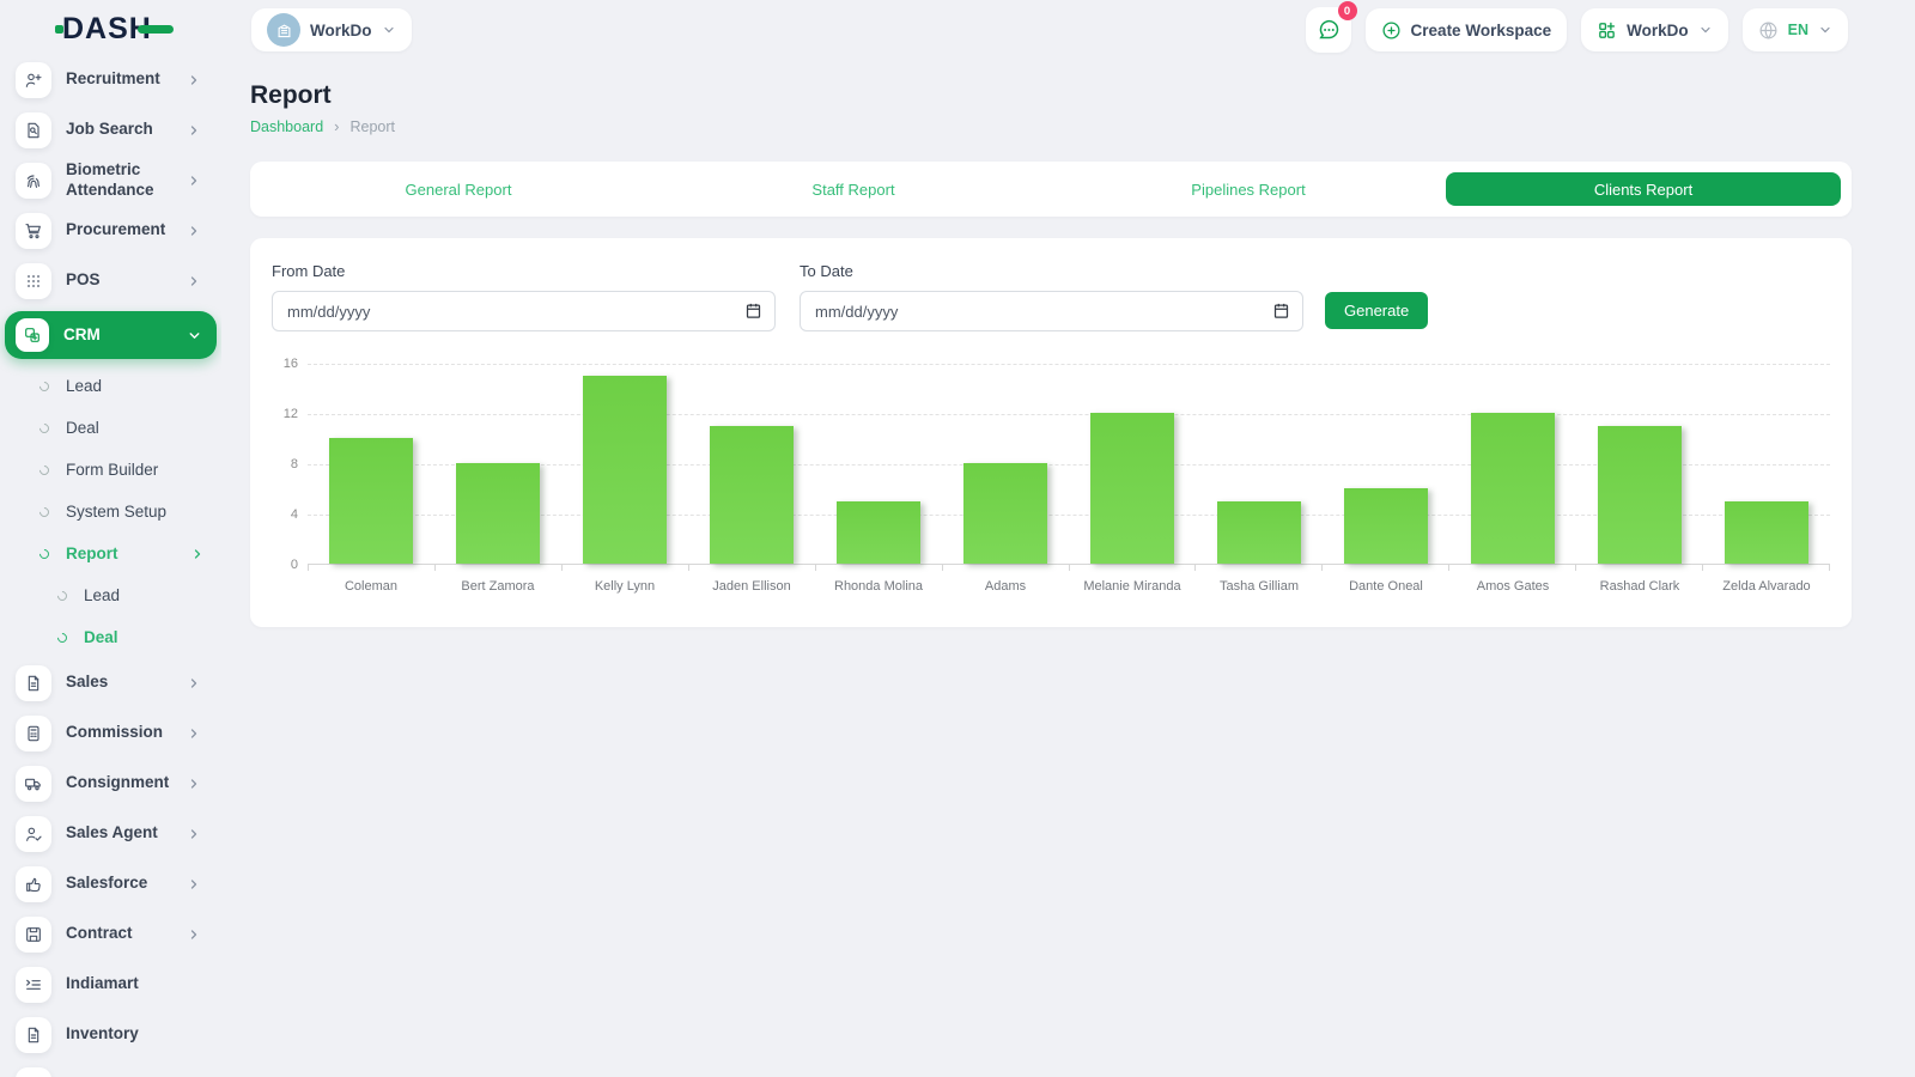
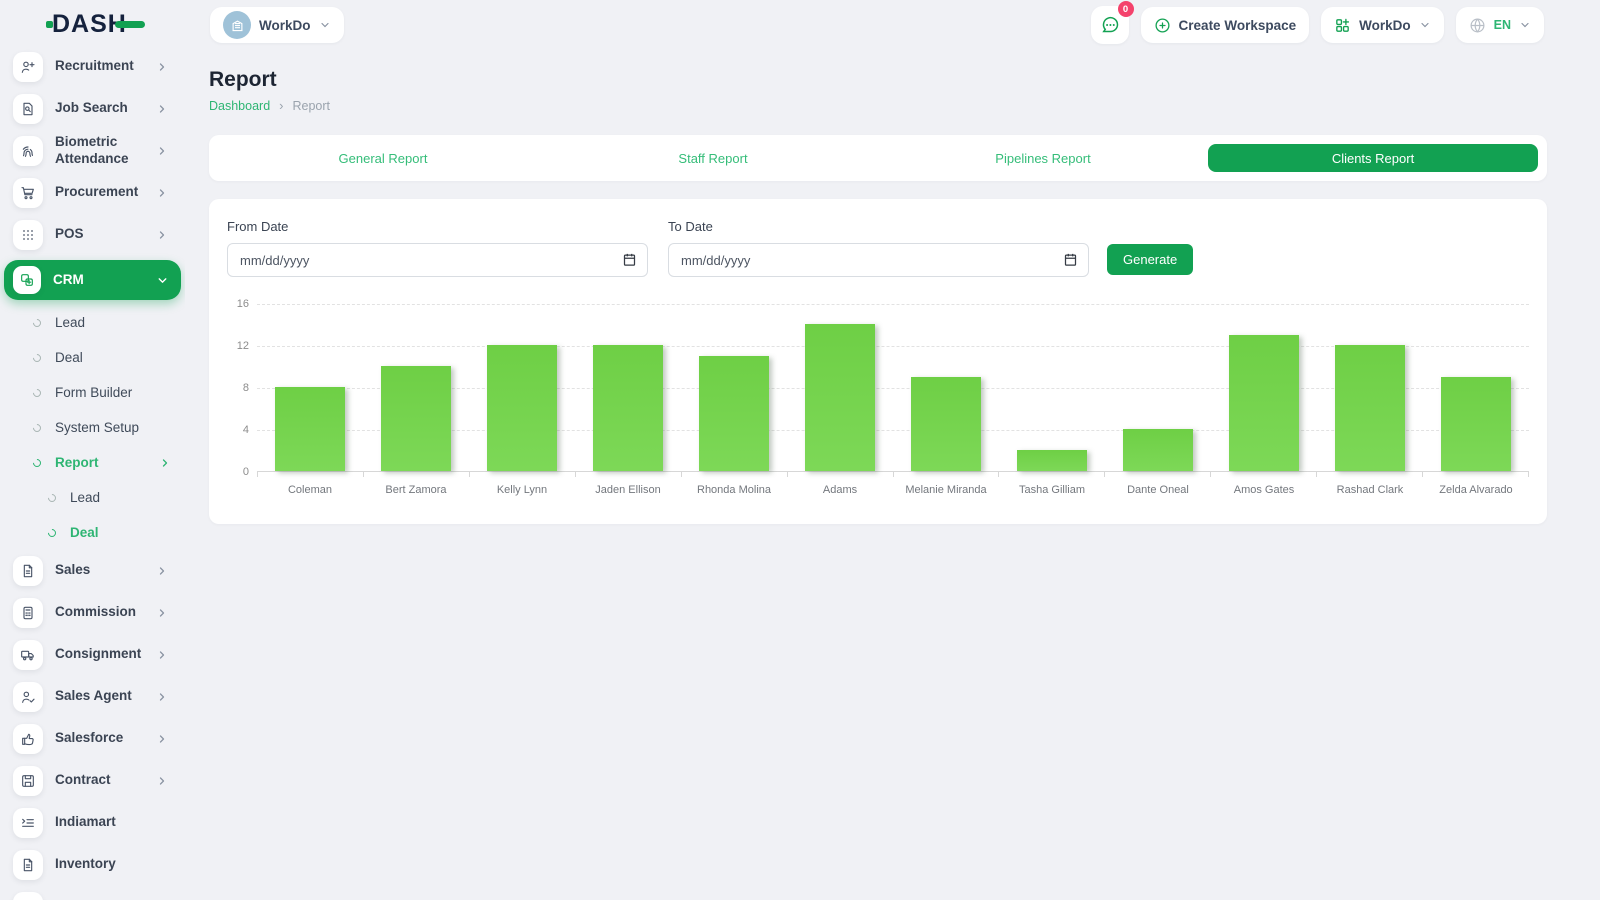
Coleman: 10 -> 8
Bert Zamora: 8 -> 10
Kelly Lynn: 15 -> 12
Jaden Ellison: 11 -> 12
Rhonda Molina: 5 -> 11
Adams: 8 -> 14
Melanie Miranda: 12 -> 9
Tasha Gilliam: 5 -> 2
Dante Oneal: 6 -> 4
Amos Gates: 12 -> 13
Rashad Clark: 11 -> 12
Zelda Alvarado: 5 -> 9
